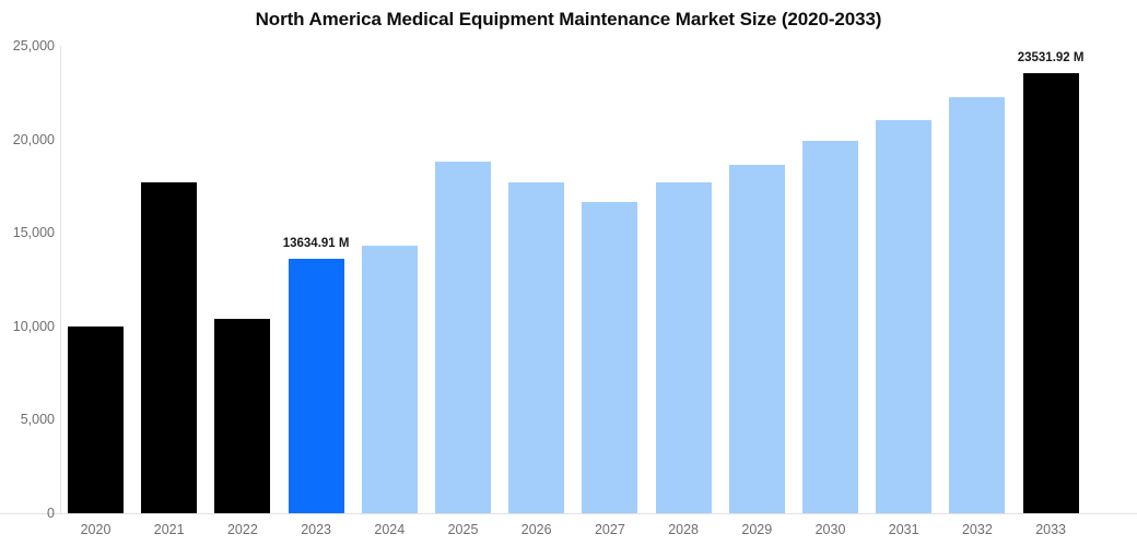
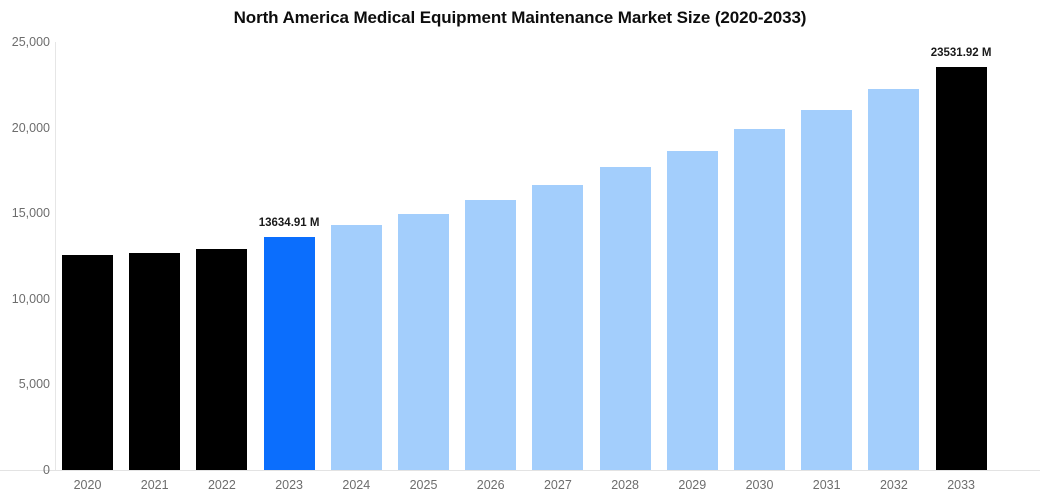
2020: 10000 -> 12600
2021: 17700 -> 12700
2022: 10400 -> 12900
2025: 18800 -> 15000
2026: 17700 -> 15800
